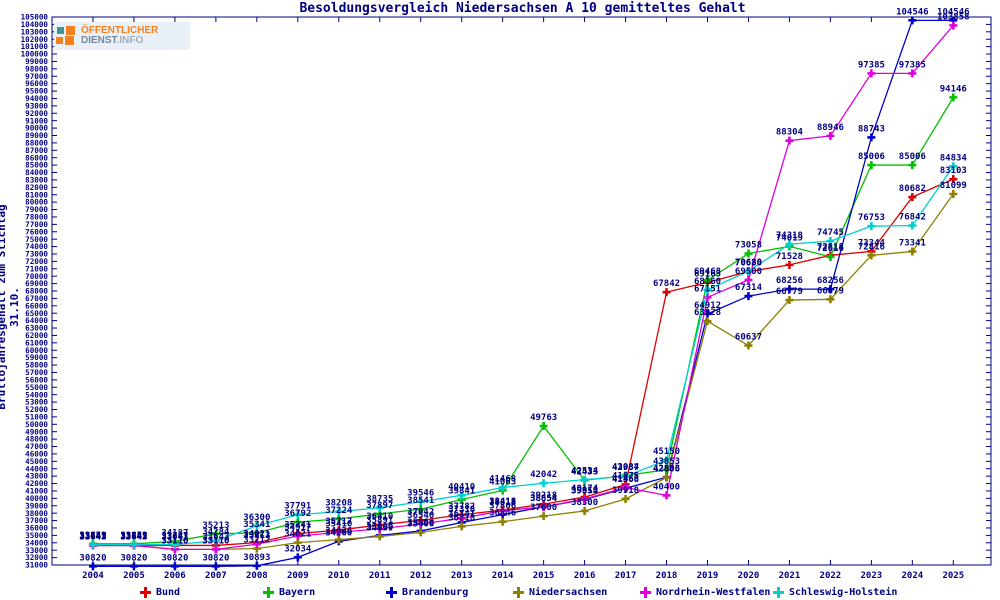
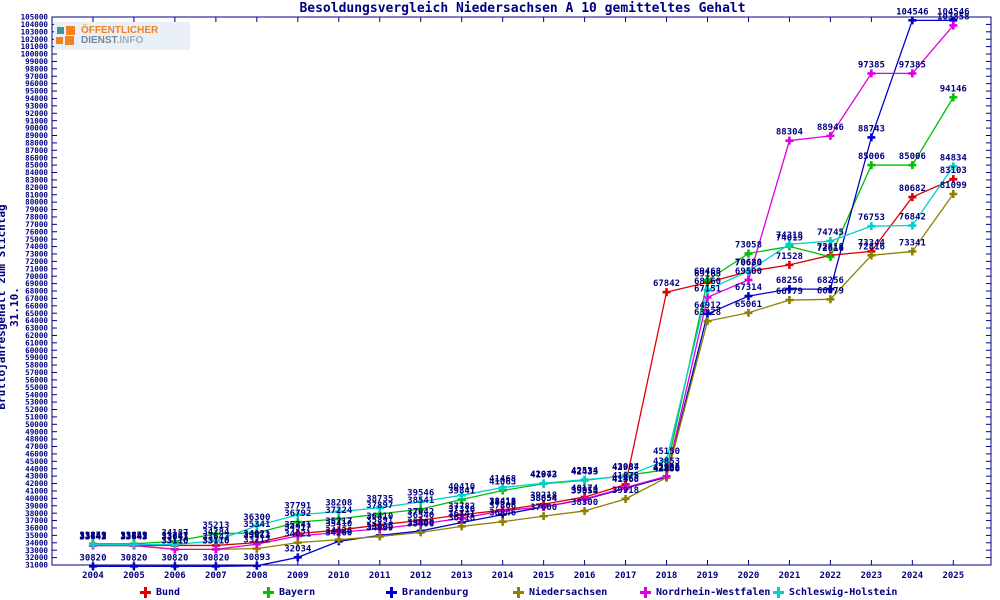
Bayern/2015: 49763 -> 41973
Nordrhein-Westfalen/2018: 40400 -> 42986
Niedersachsen/2020: 60637 -> 65061
